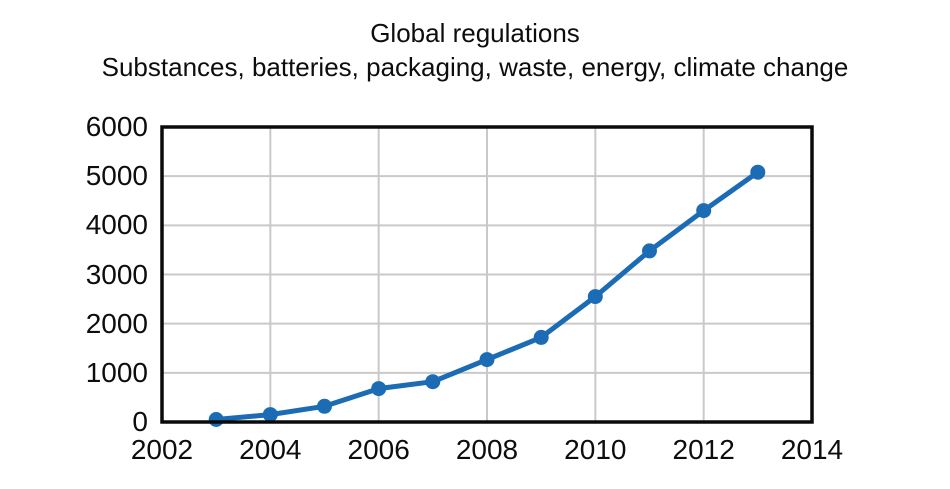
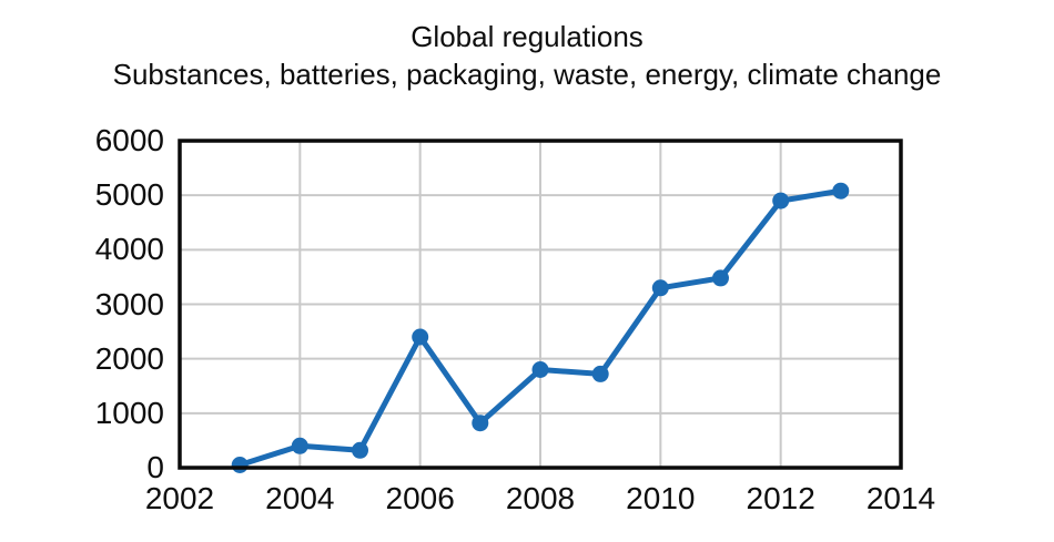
2004: 200 -> 400
2006: 700 -> 2400
2008: 1300 -> 1800
2010: 2600 -> 3300
2012: 4300 -> 4900
